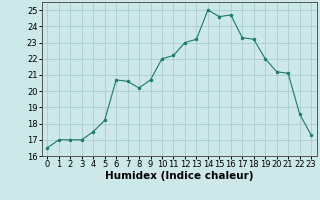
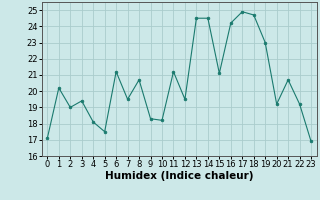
0: 16.5 -> 17.1
1: 17.0 -> 20.2
2: 17.0 -> 19.0
3: 17.0 -> 19.4
4: 17.5 -> 18.1
5: 18.2 -> 17.5
6: 20.7 -> 21.2
7: 20.6 -> 19.5
8: 20.2 -> 20.7
9: 20.7 -> 18.3
10: 22.0 -> 18.2
11: 22.2 -> 21.2
12: 23.0 -> 19.5
13: 23.2 -> 24.5
14: 25.0 -> 24.5
15: 24.6 -> 21.1
16: 24.7 -> 24.2
17: 23.3 -> 24.9
18: 23.2 -> 24.7
19: 22.0 -> 23.0
20: 21.2 -> 19.2
21: 21.1 -> 20.7
22: 18.6 -> 19.2
23: 17.3 -> 16.9
